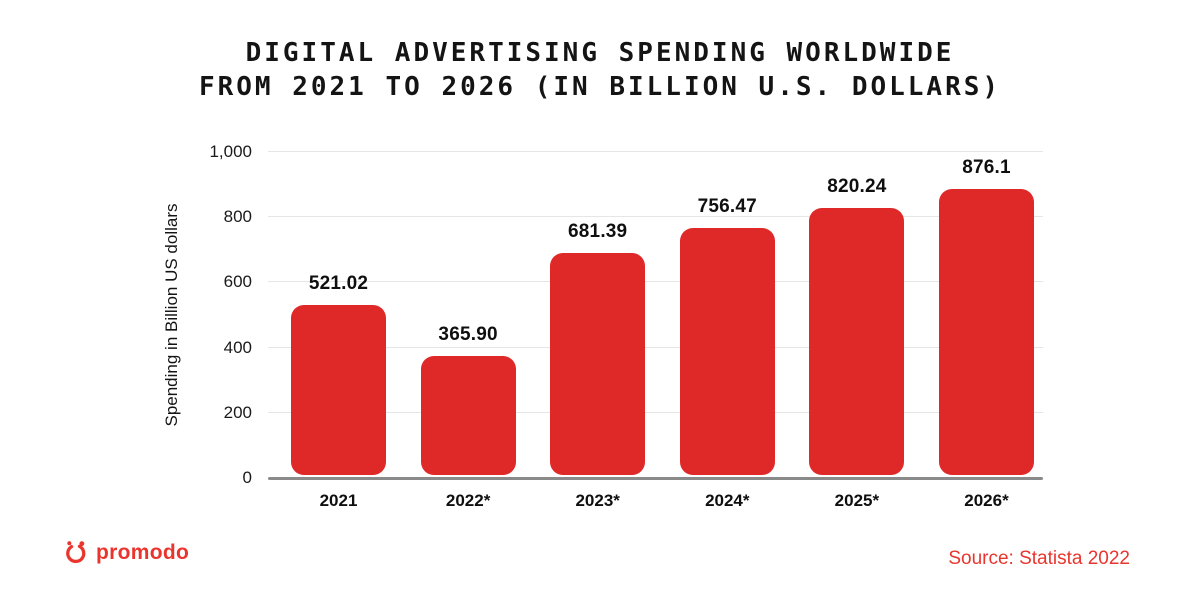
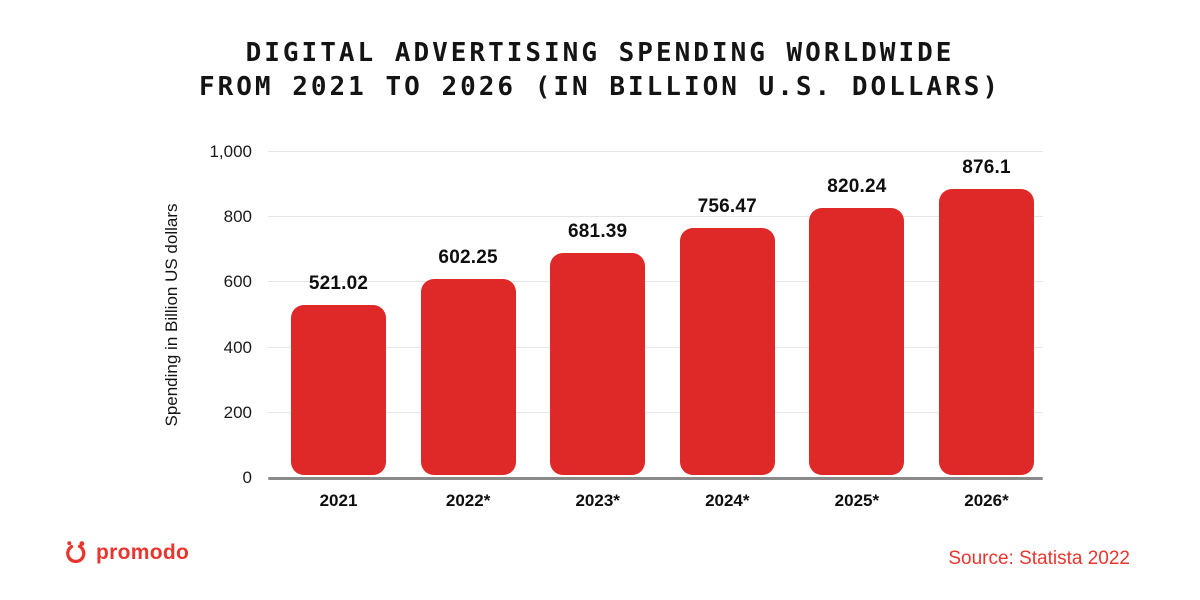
2022*: 365.90 -> 602.25
